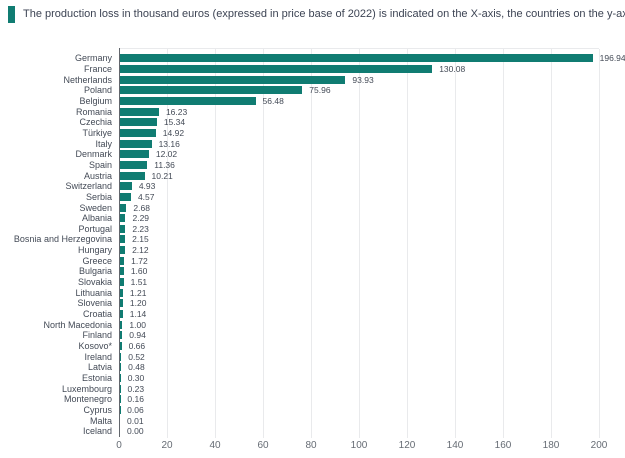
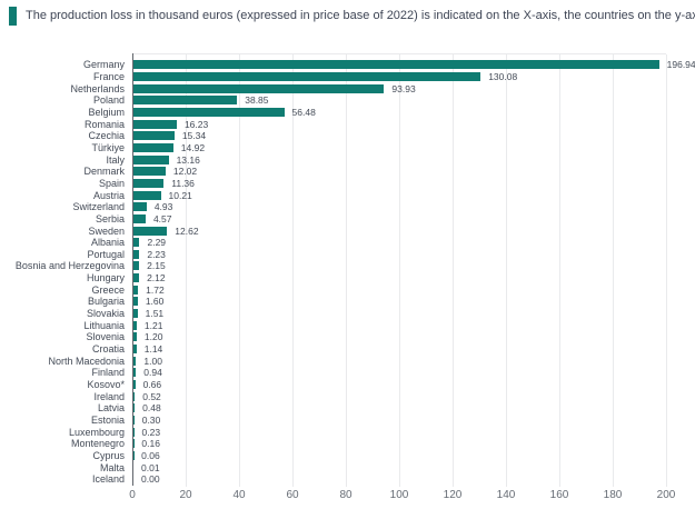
Poland: 75.96 -> 38.85
Sweden: 2.68 -> 12.62
